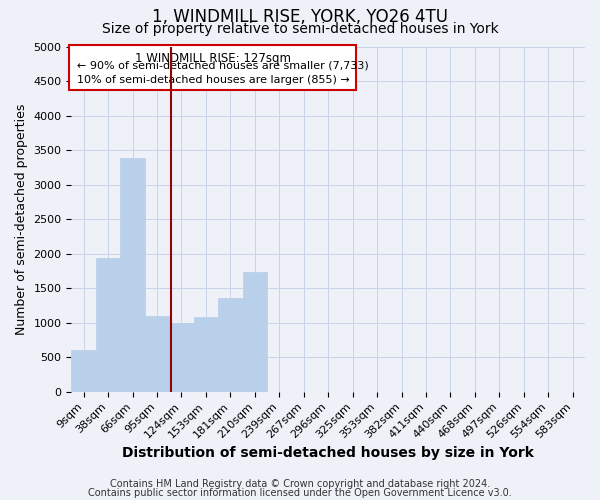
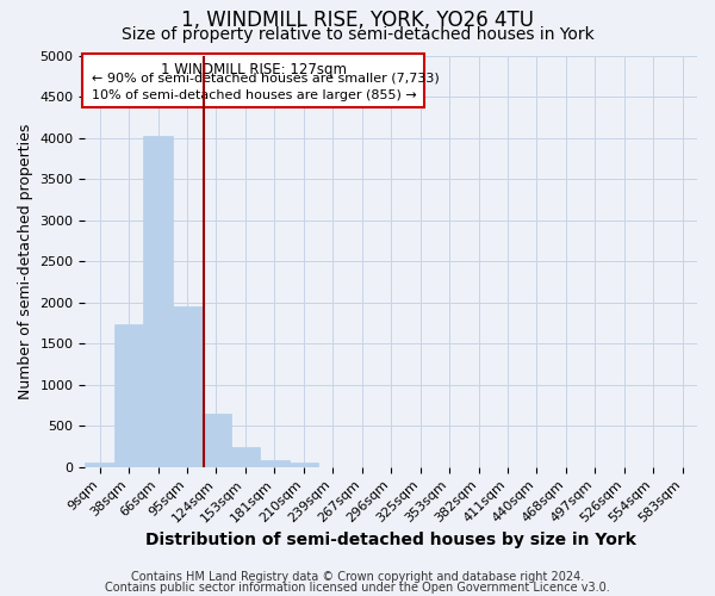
9sqm: 600 -> 50
38sqm: 1940 -> 1730
66sqm: 3380 -> 4020
95sqm: 1100 -> 1950
124sqm: 1000 -> 650
153sqm: 1080 -> 240
181sqm: 1360 -> 80
210sqm: 1740 -> 50
